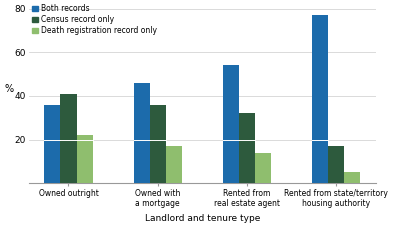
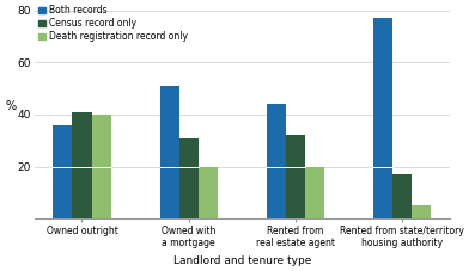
Death registration record only/Owned outright: 22 -> 40
Both records/Owned with a mortgage: 46 -> 51
Census record only/Owned with a mortgage: 36 -> 31
Death registration record only/Owned with a mortgage: 17 -> 20
Both records/Rented from real estate agent: 54 -> 44
Death registration record only/Rented from real estate agent: 14 -> 20
